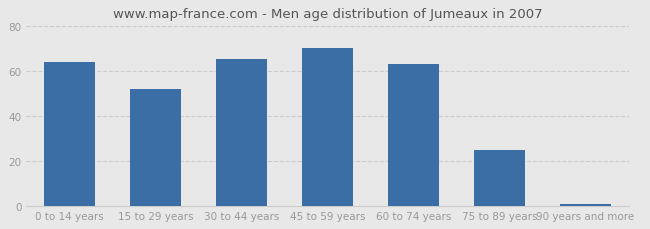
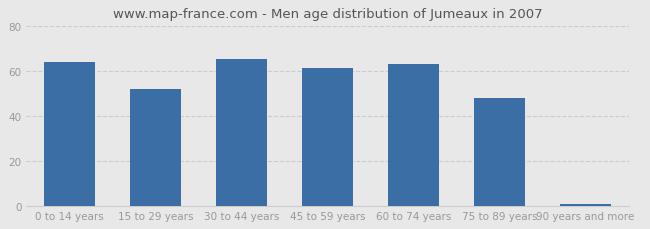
45 to 59 years: 70 -> 61
75 to 89 years: 25 -> 48
